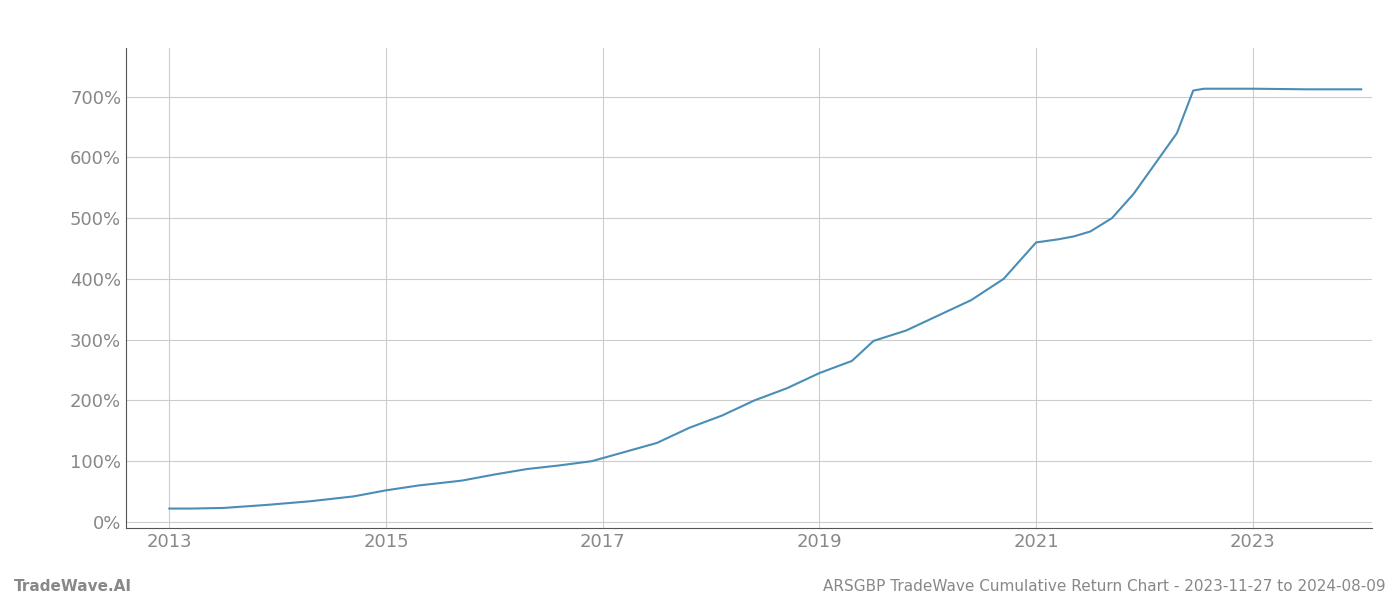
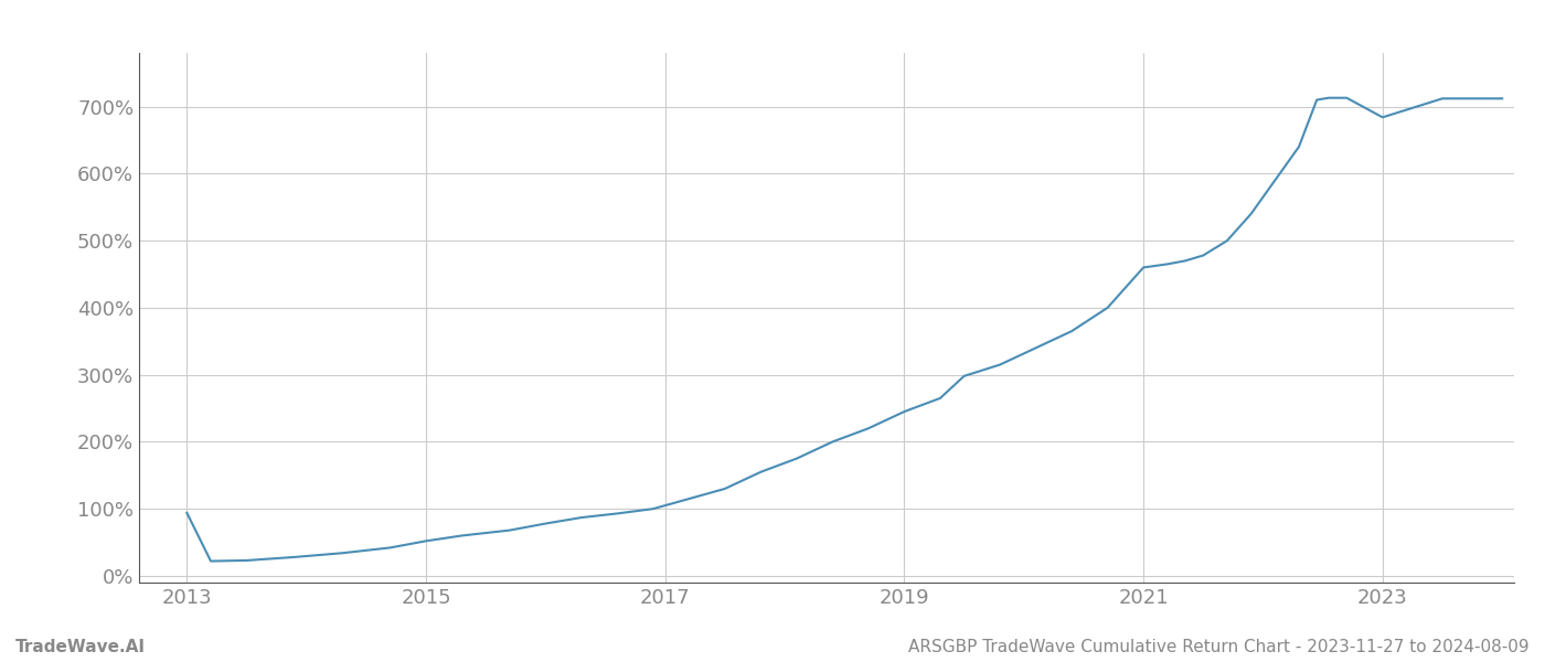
2013: 22% -> 94%
2023: 713% -> 684%
